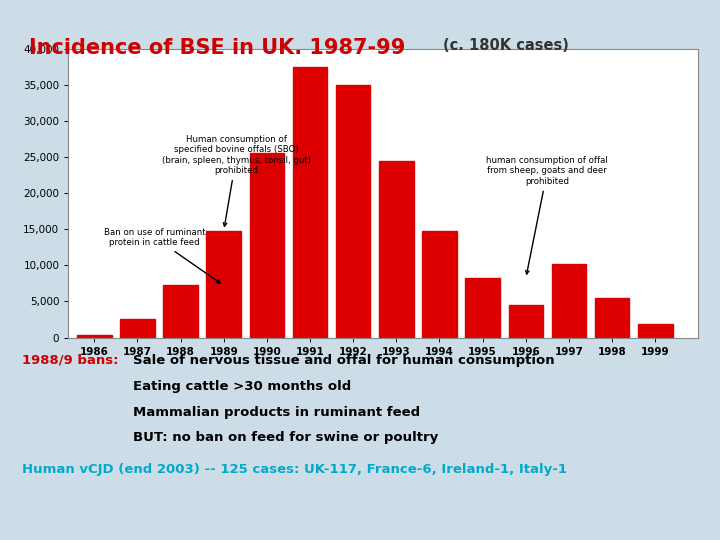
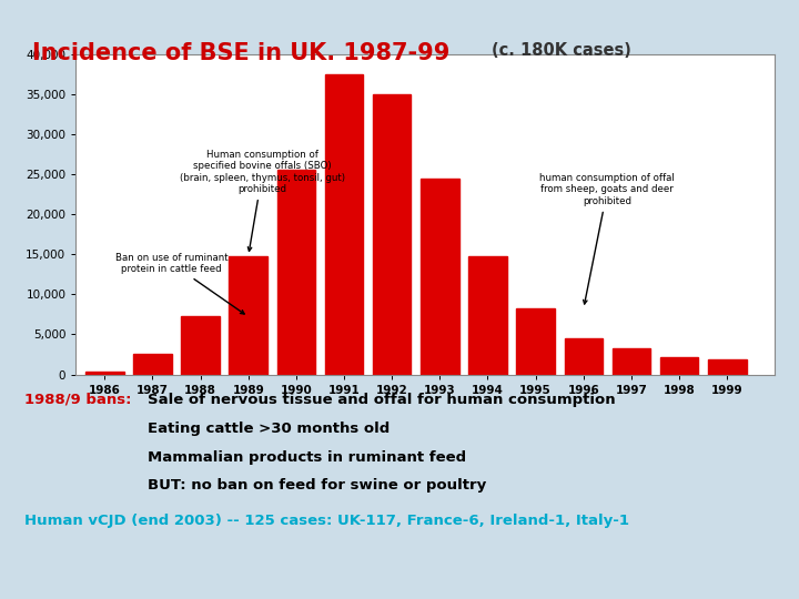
1997: 10,200 -> 3,200
1998: 5,400 -> 2,200
